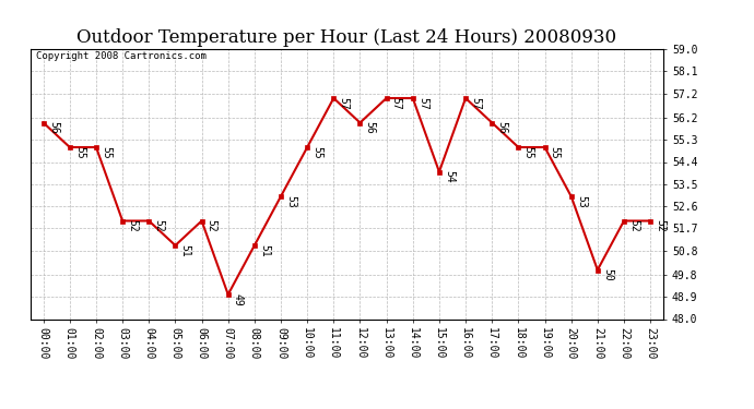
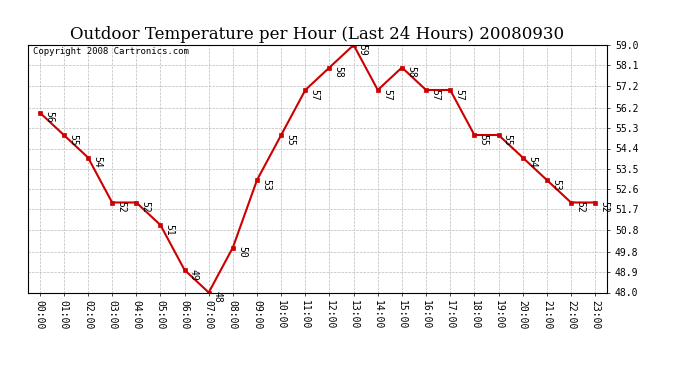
02:00: 55 -> 54
06:00: 52 -> 49
07:00: 49 -> 48
08:00: 51 -> 50
12:00: 56 -> 58
13:00: 57 -> 59
15:00: 54 -> 58
17:00: 56 -> 57
20:00: 53 -> 54
21:00: 50 -> 53
